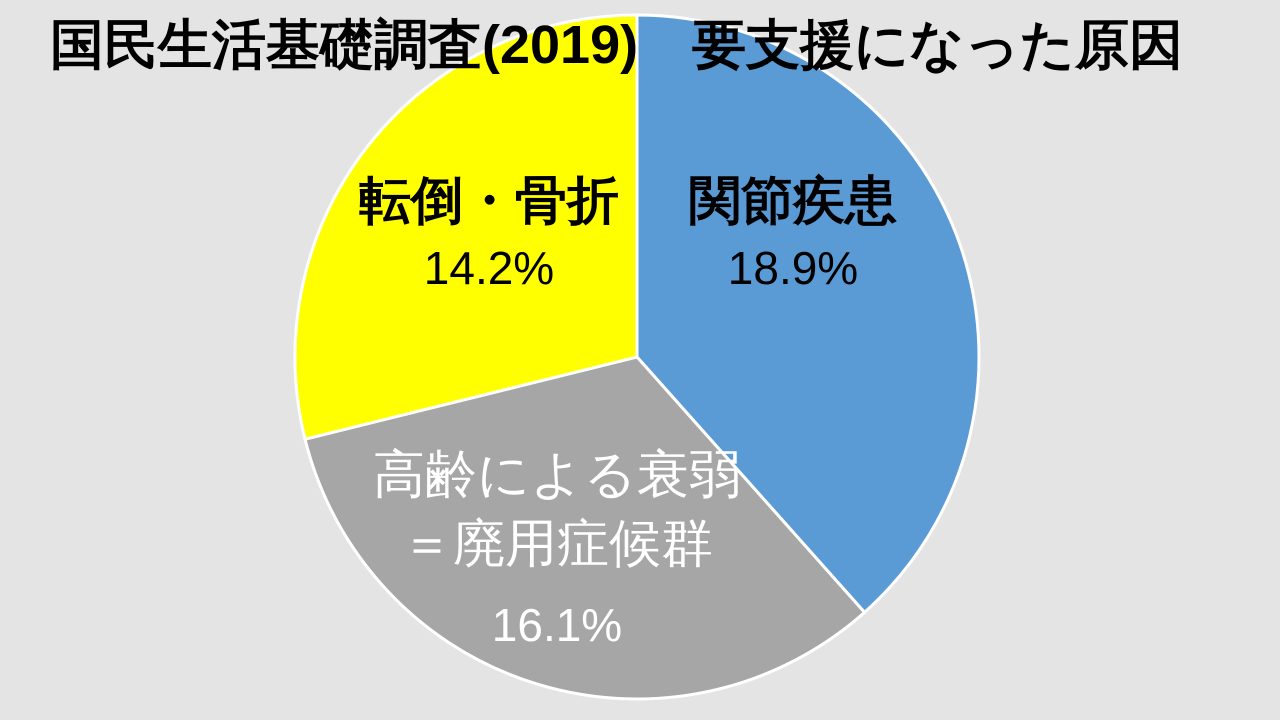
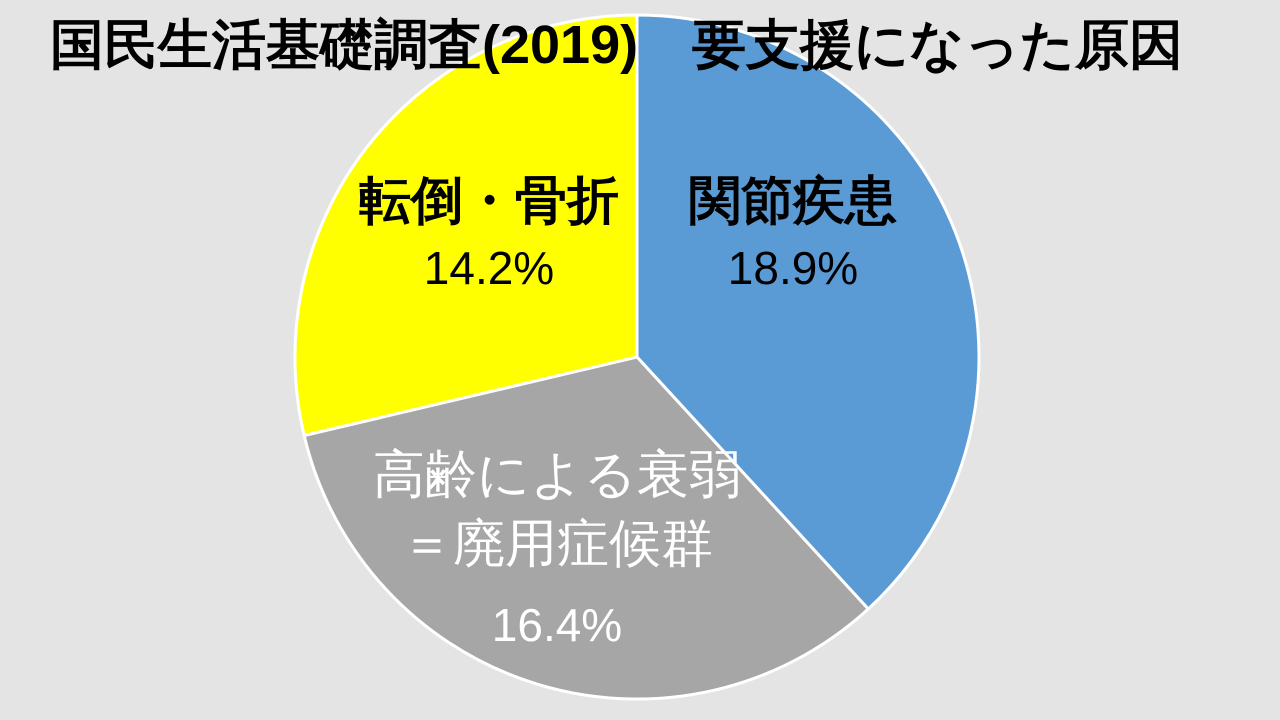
高齢による衰弱＝廃用症候群: 16.1% -> 16.4%
